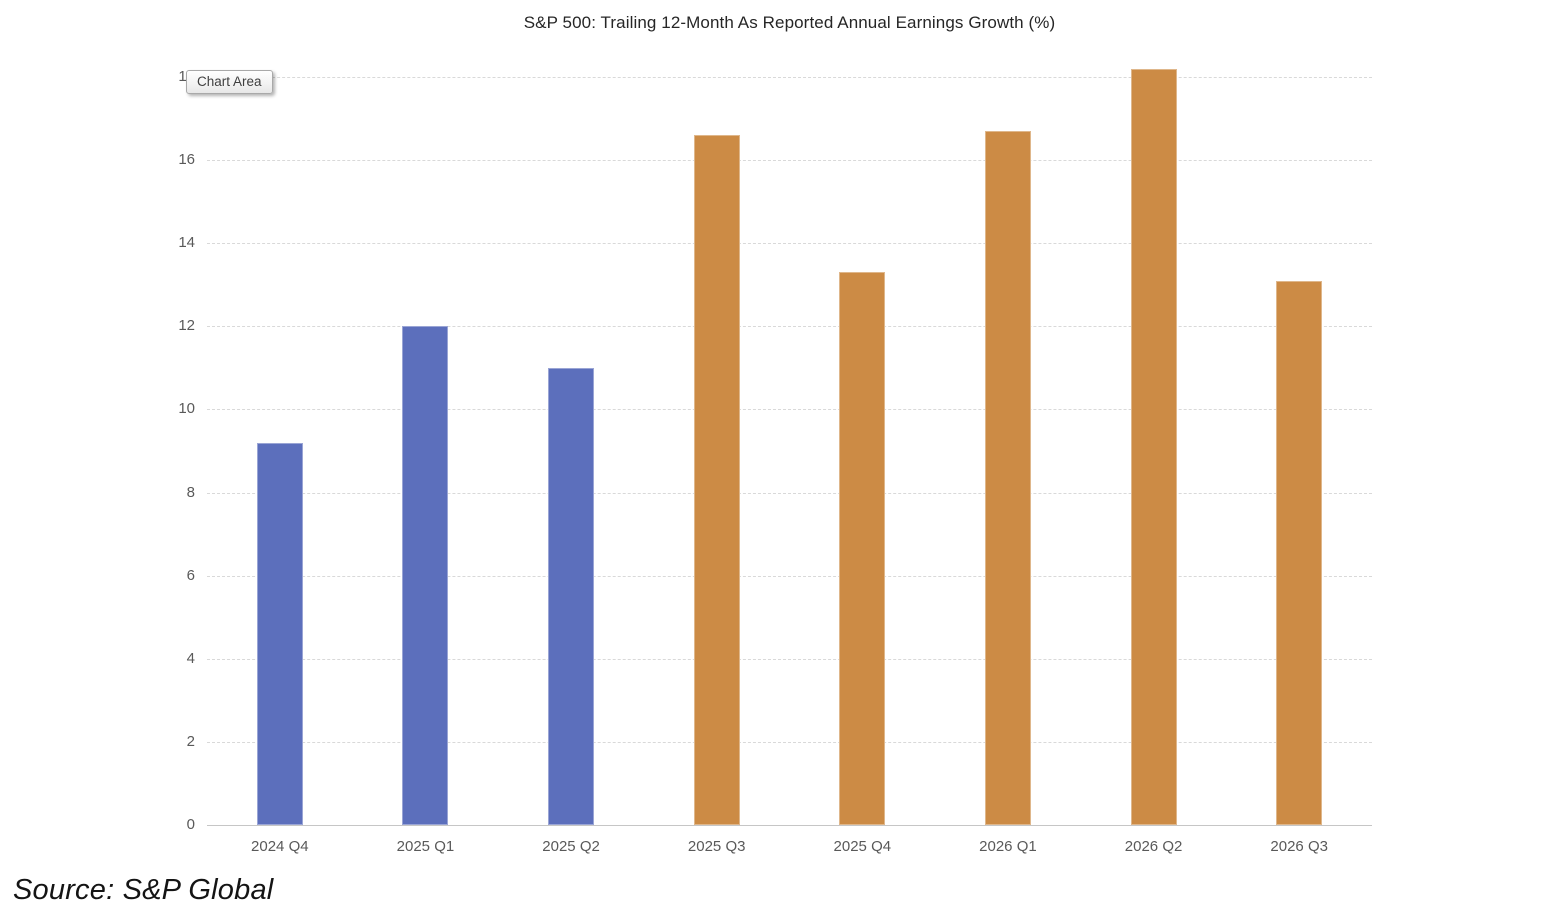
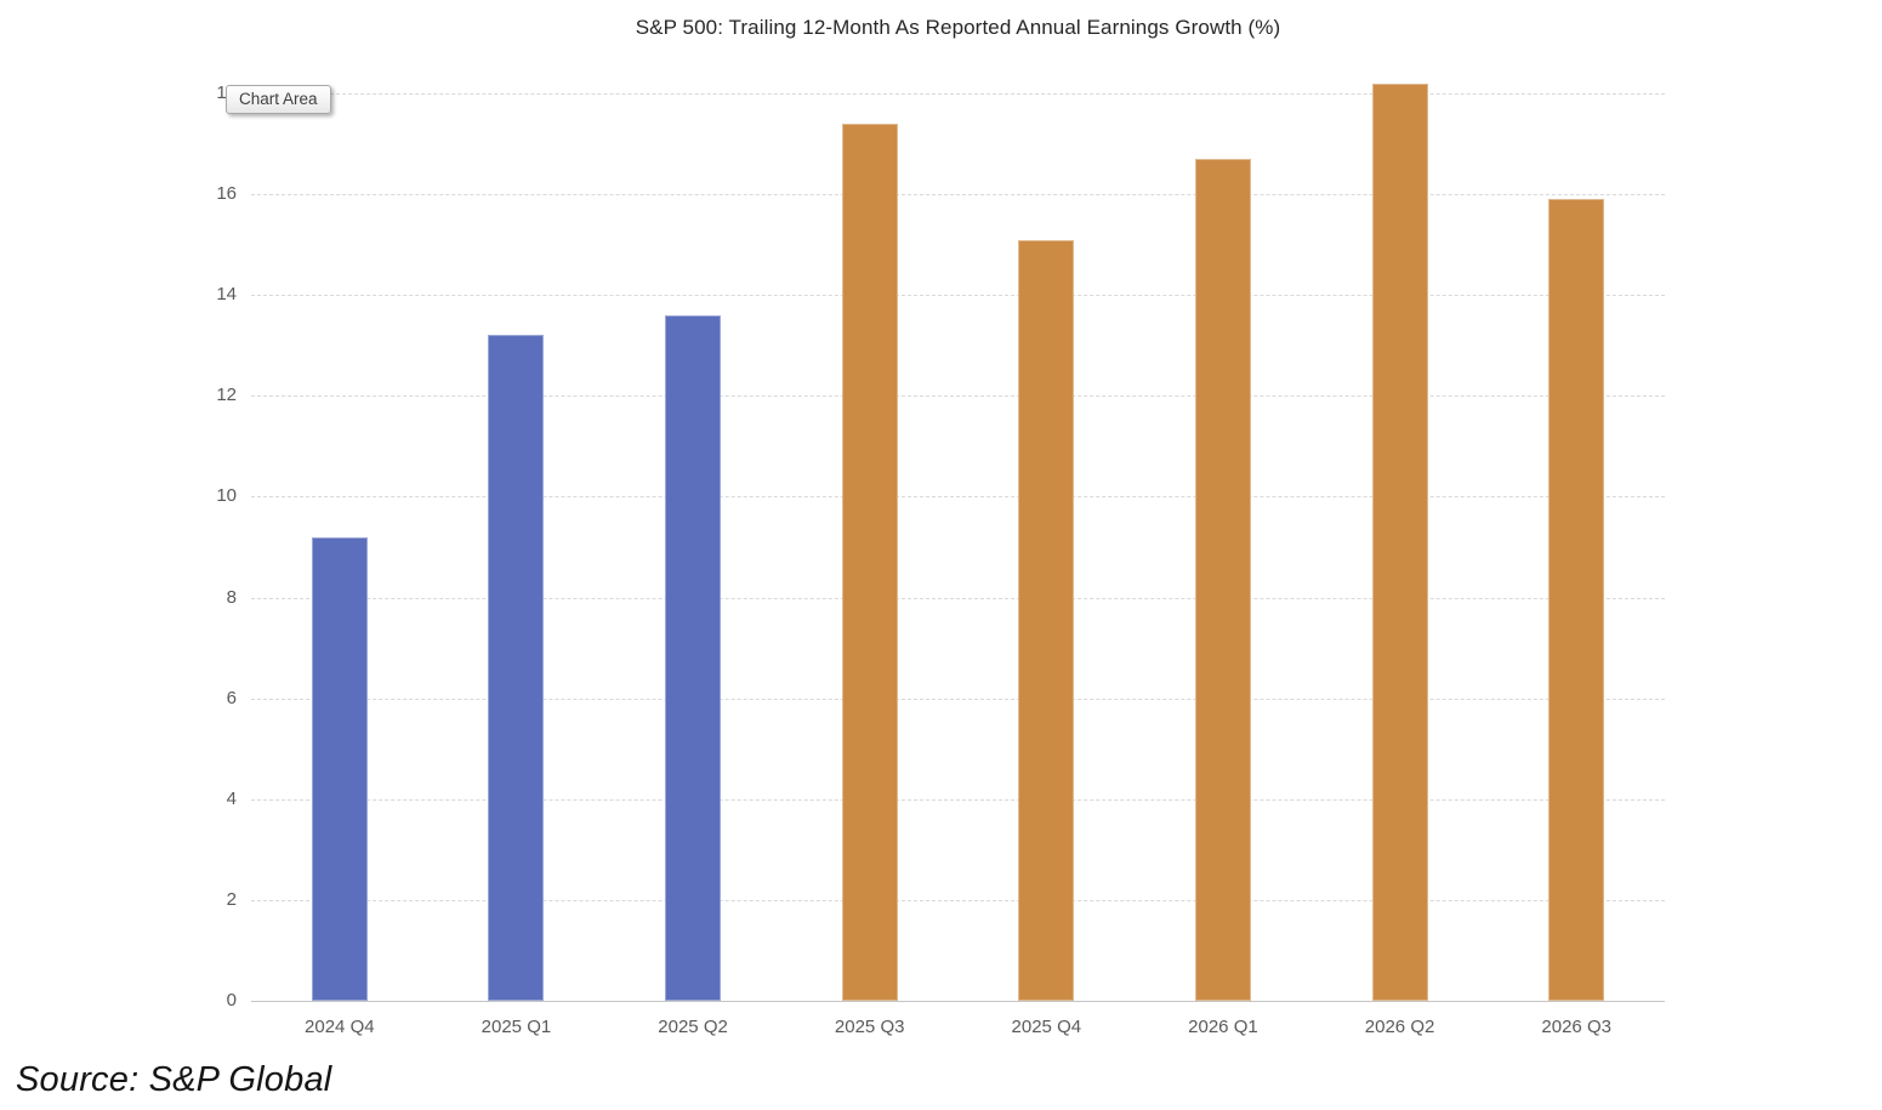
2025 Q1: 12.0 -> 13.2
2025 Q2: 11.0 -> 13.6
2025 Q3: 16.6 -> 17.4
2025 Q4: 13.3 -> 15.1
2026 Q3: 13.1 -> 15.9
